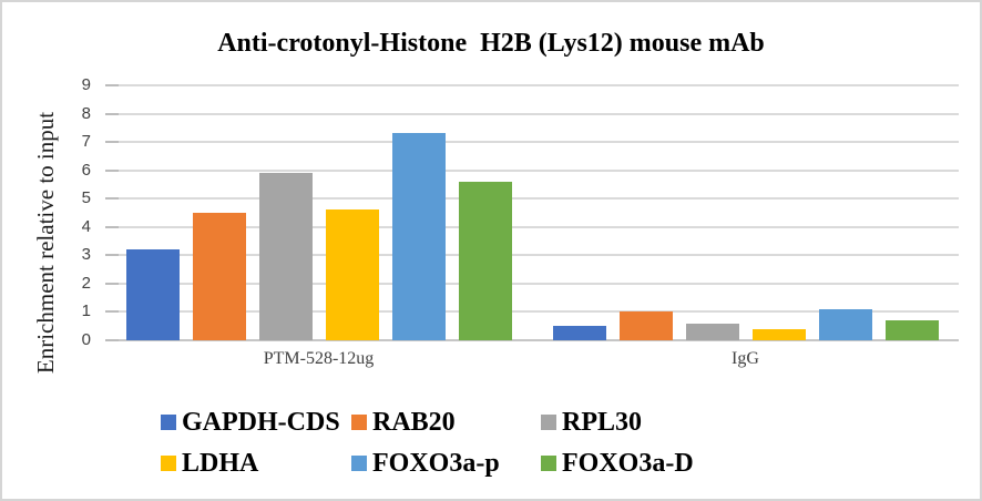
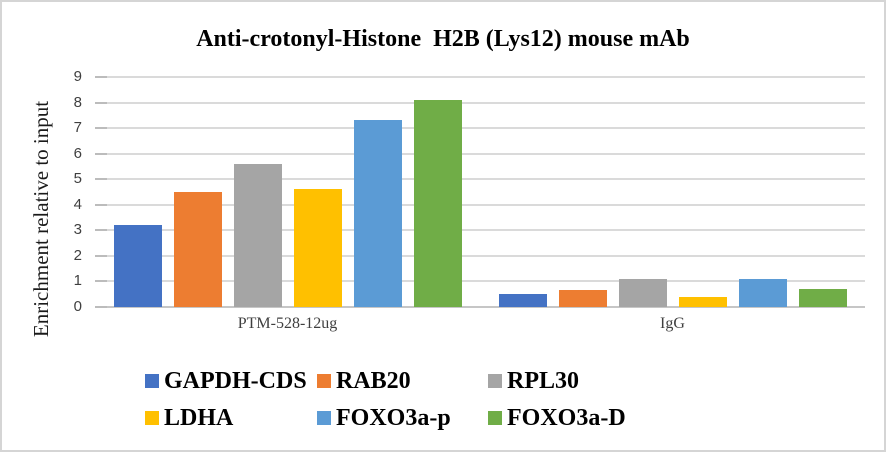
RPL30/PTM-528-12ug: 5.9 -> 5.6
FOXO3a-D/PTM-528-12ug: 5.6 -> 8.1
RAB20/IgG: 1.0 -> 0.7
RPL30/IgG: 0.6 -> 1.1
